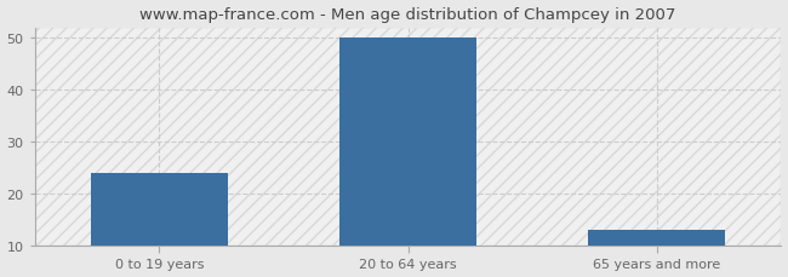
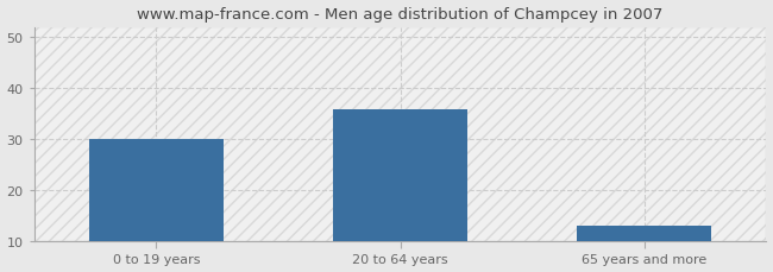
0 to 19 years: 24 -> 30
20 to 64 years: 50 -> 36
